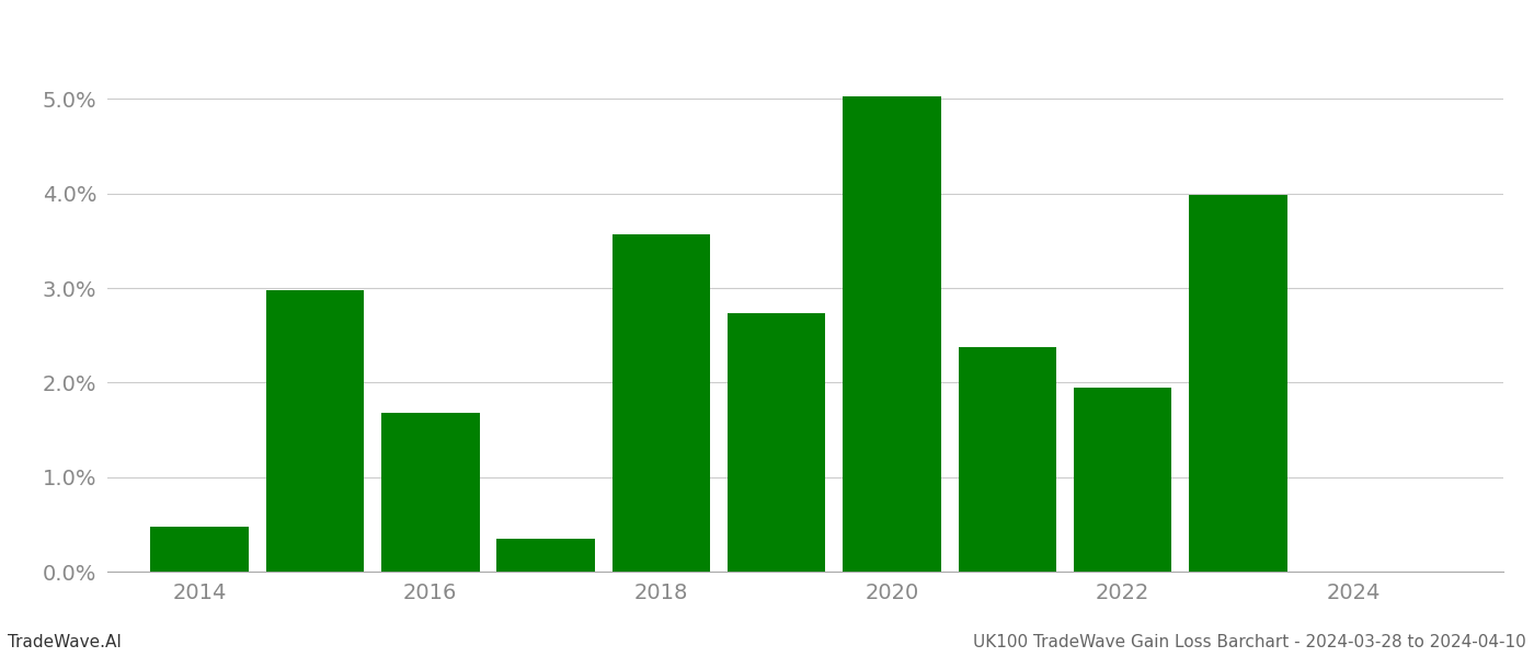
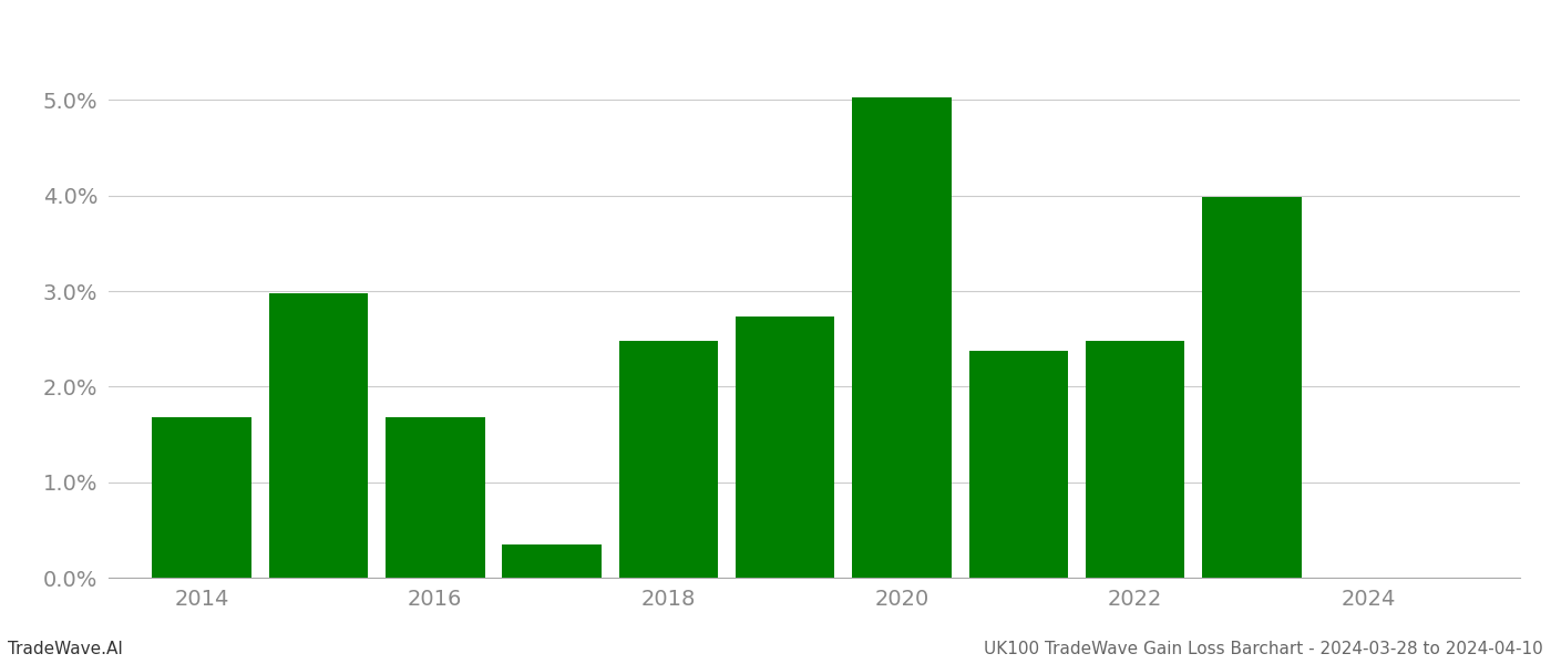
2014: 0.47% -> 1.68%
2018: 3.57% -> 2.48%
2022: 1.95% -> 2.48%
